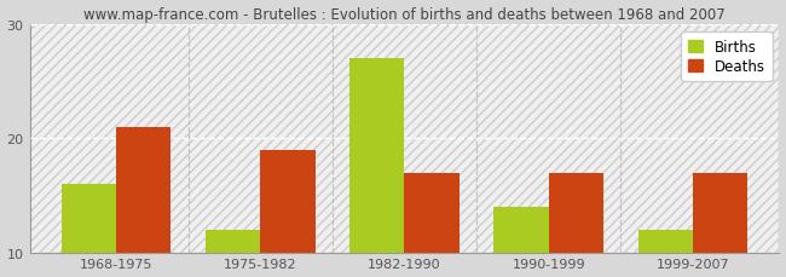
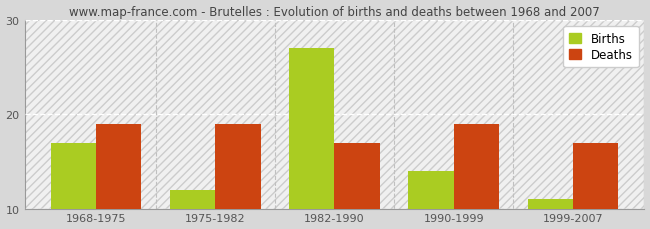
Births/1968-1975: 16 -> 17
Deaths/1968-1975: 21 -> 19
Deaths/1990-1999: 17 -> 19
Births/1999-2007: 12 -> 11
